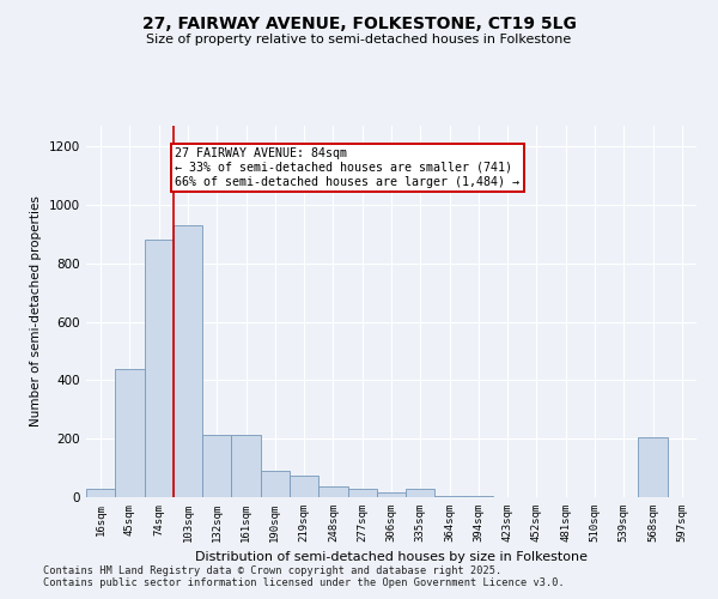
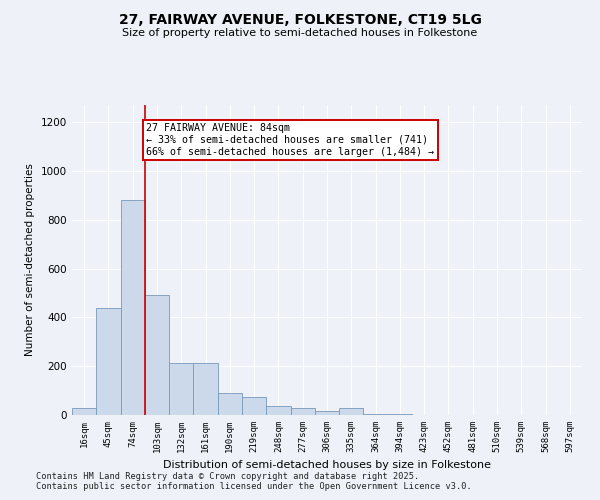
103sqm: 930 -> 490
568sqm: 205 -> 1
